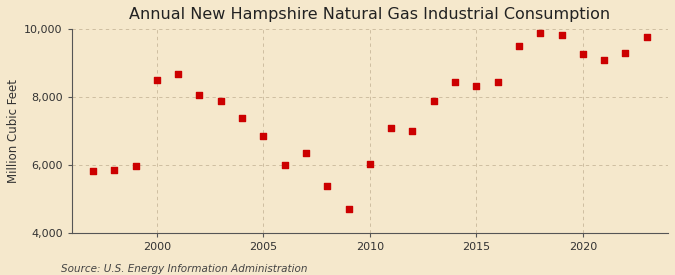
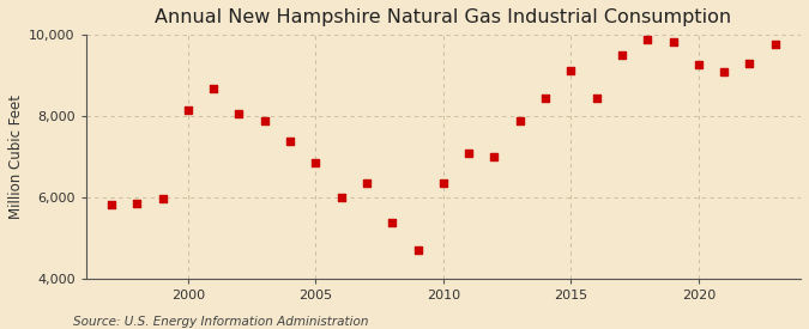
2000: 8,500 -> 8,150
2010: 6,010 -> 6,350
2015: 8,310 -> 9,100
